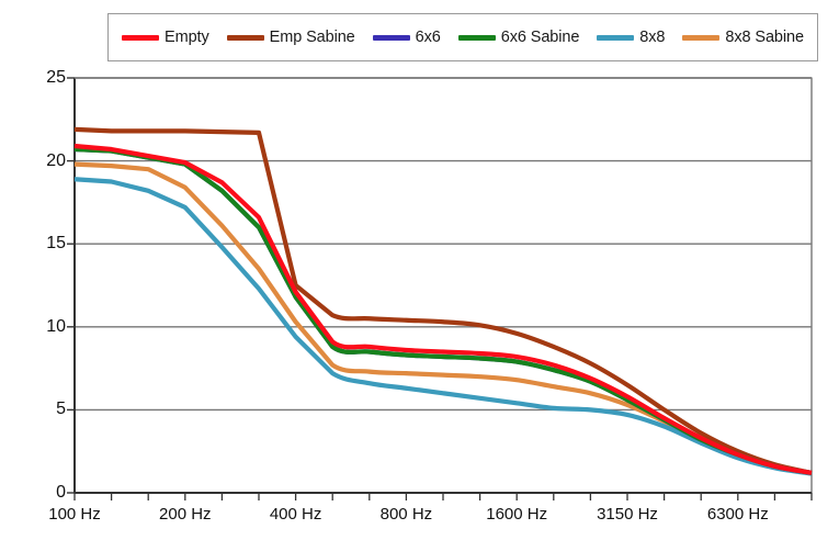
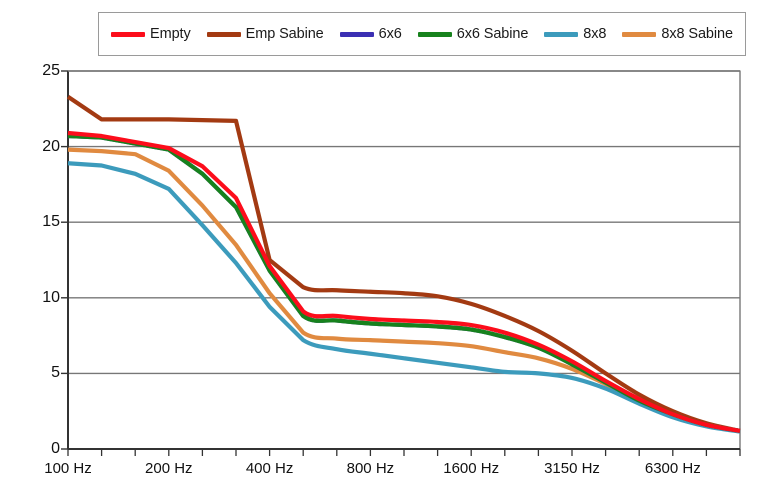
Emp Sabine/100 Hz: 21.9 -> 23.3
